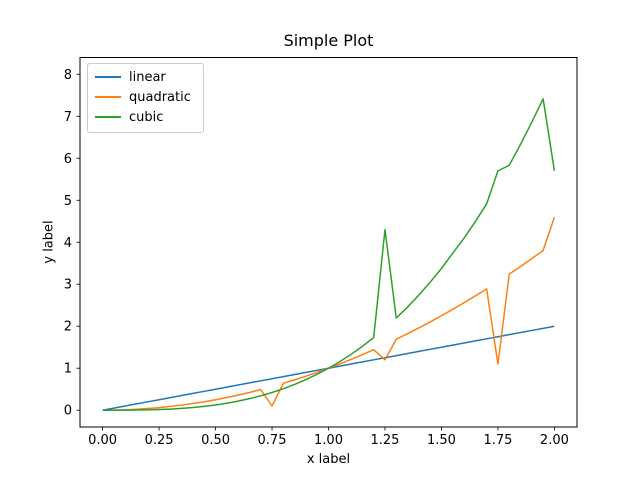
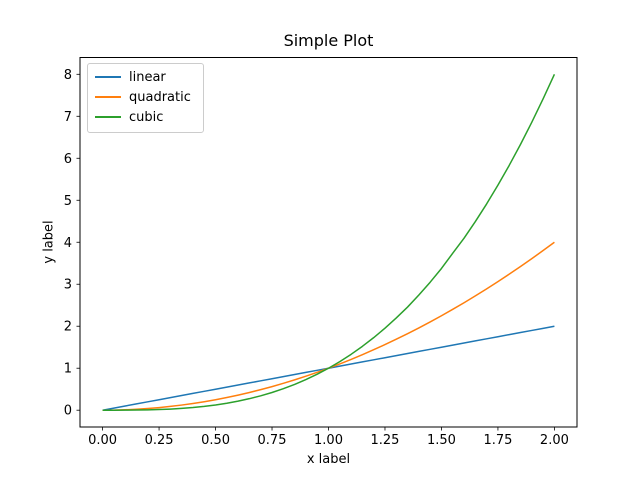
quadratic/0.75: 0.1 -> 0.6
quadratic/1.25: 1.2 -> 1.6
cubic/1.25: 4.3 -> 2.0
quadratic/1.75: 1.1 -> 3.1
cubic/1.75: 5.7 -> 5.4
quadratic/2: 4.6 -> 4.0
cubic/2: 5.7 -> 8.0
